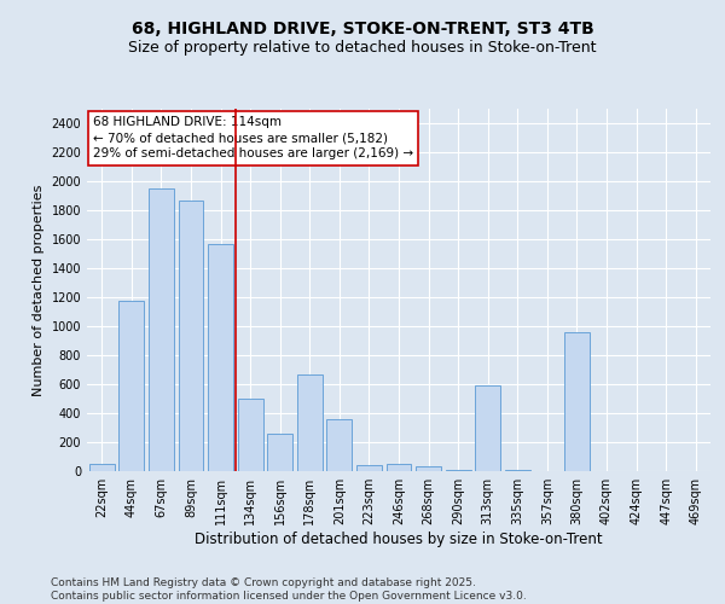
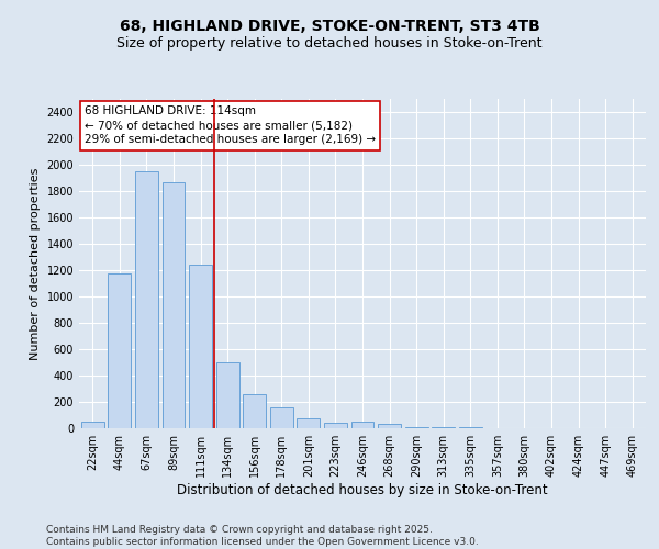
111sqm: 1570 -> 1240
178sqm: 670 -> 160
201sqm: 360 -> 80
313sqm: 590 -> 0
380sqm: 960 -> 0
